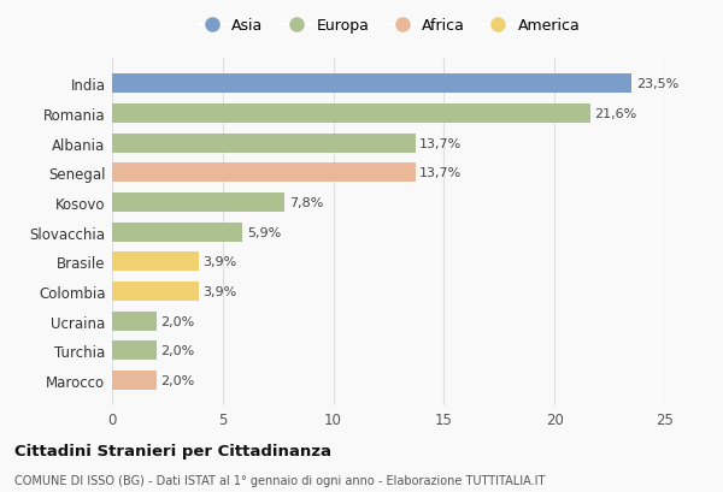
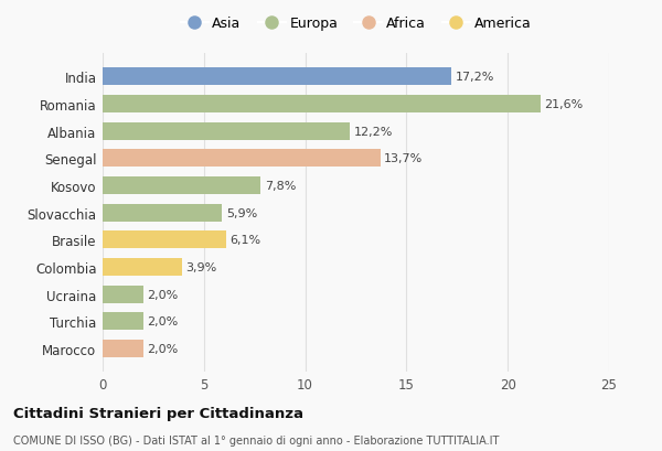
India: 23,5% -> 17,2%
Albania: 13,7% -> 12,2%
Brasile: 3,9% -> 6,1%
